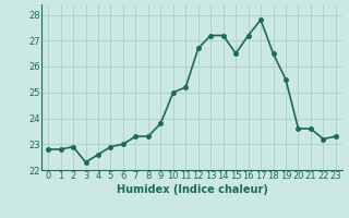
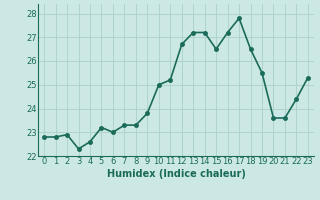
5: 22.9 -> 23.2
22: 23.2 -> 24.4
23: 23.3 -> 25.3
